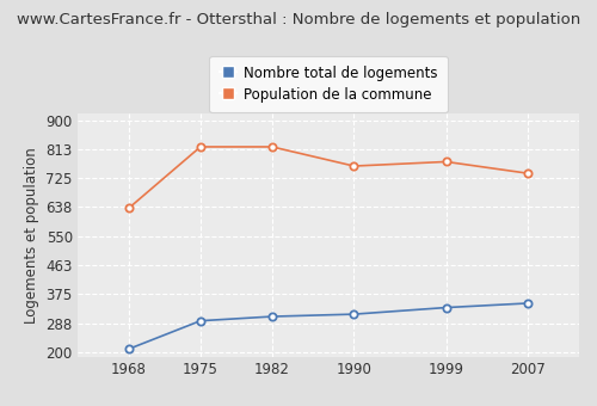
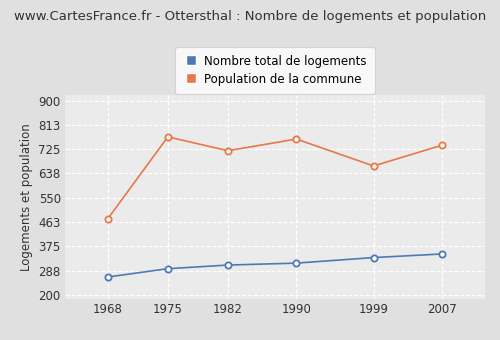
Nombre total de logements/1968: 210 -> 265
Population de la commune/1968: 635 -> 475
Population de la commune/1975: 820 -> 770
Population de la commune/1982: 820 -> 720
Population de la commune/1999: 775 -> 665
